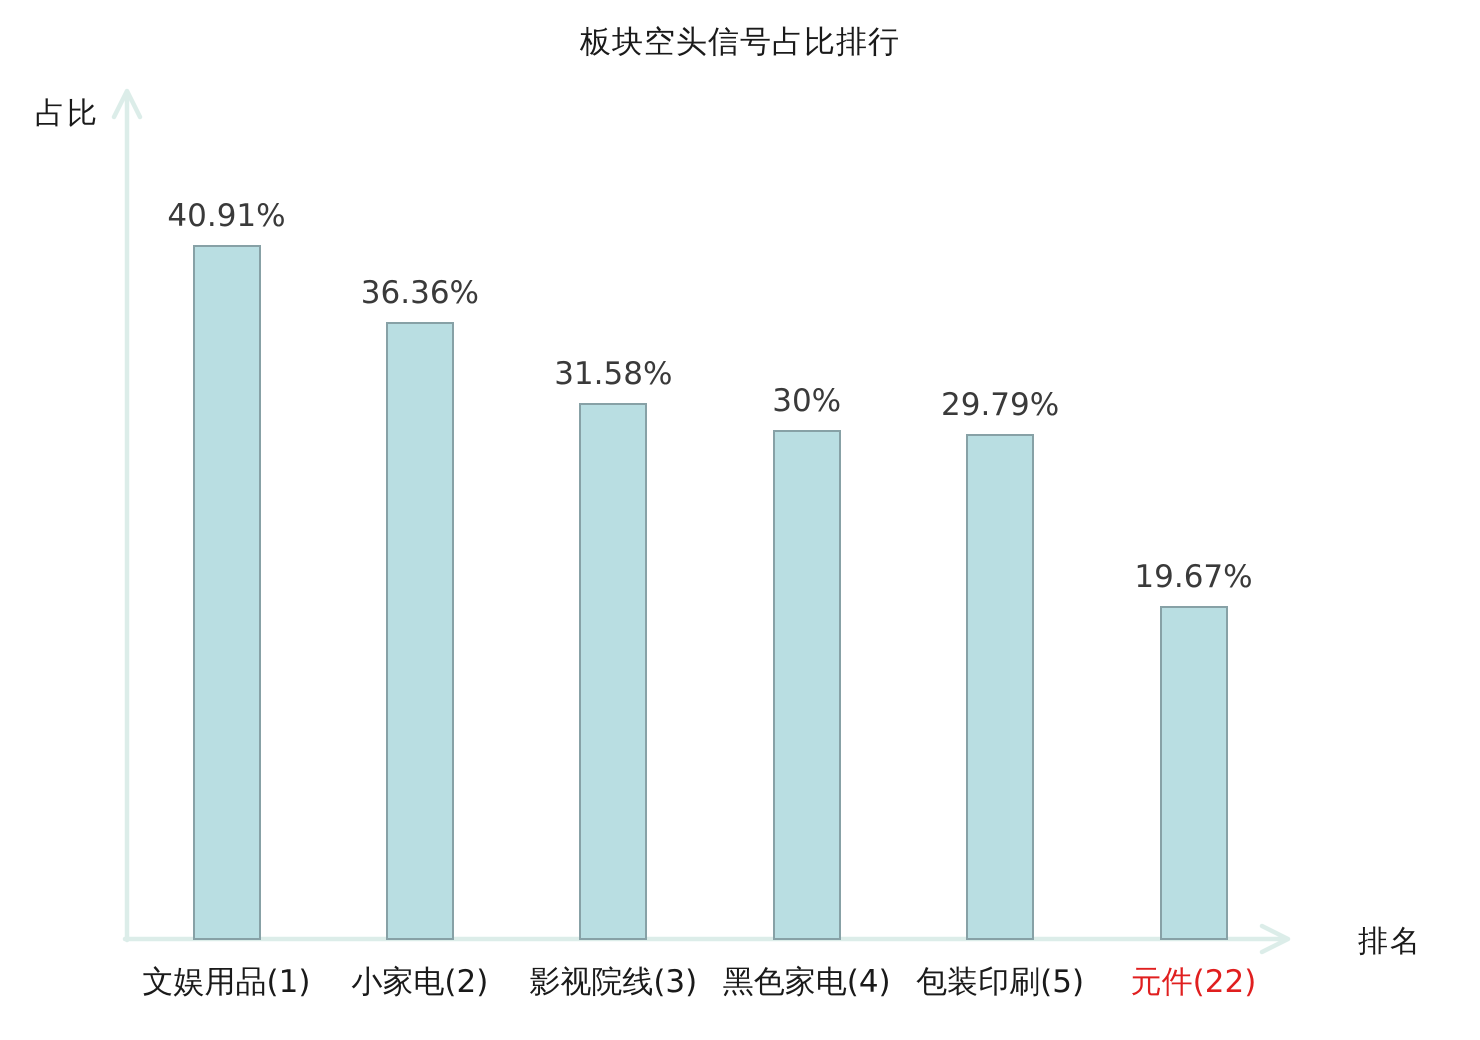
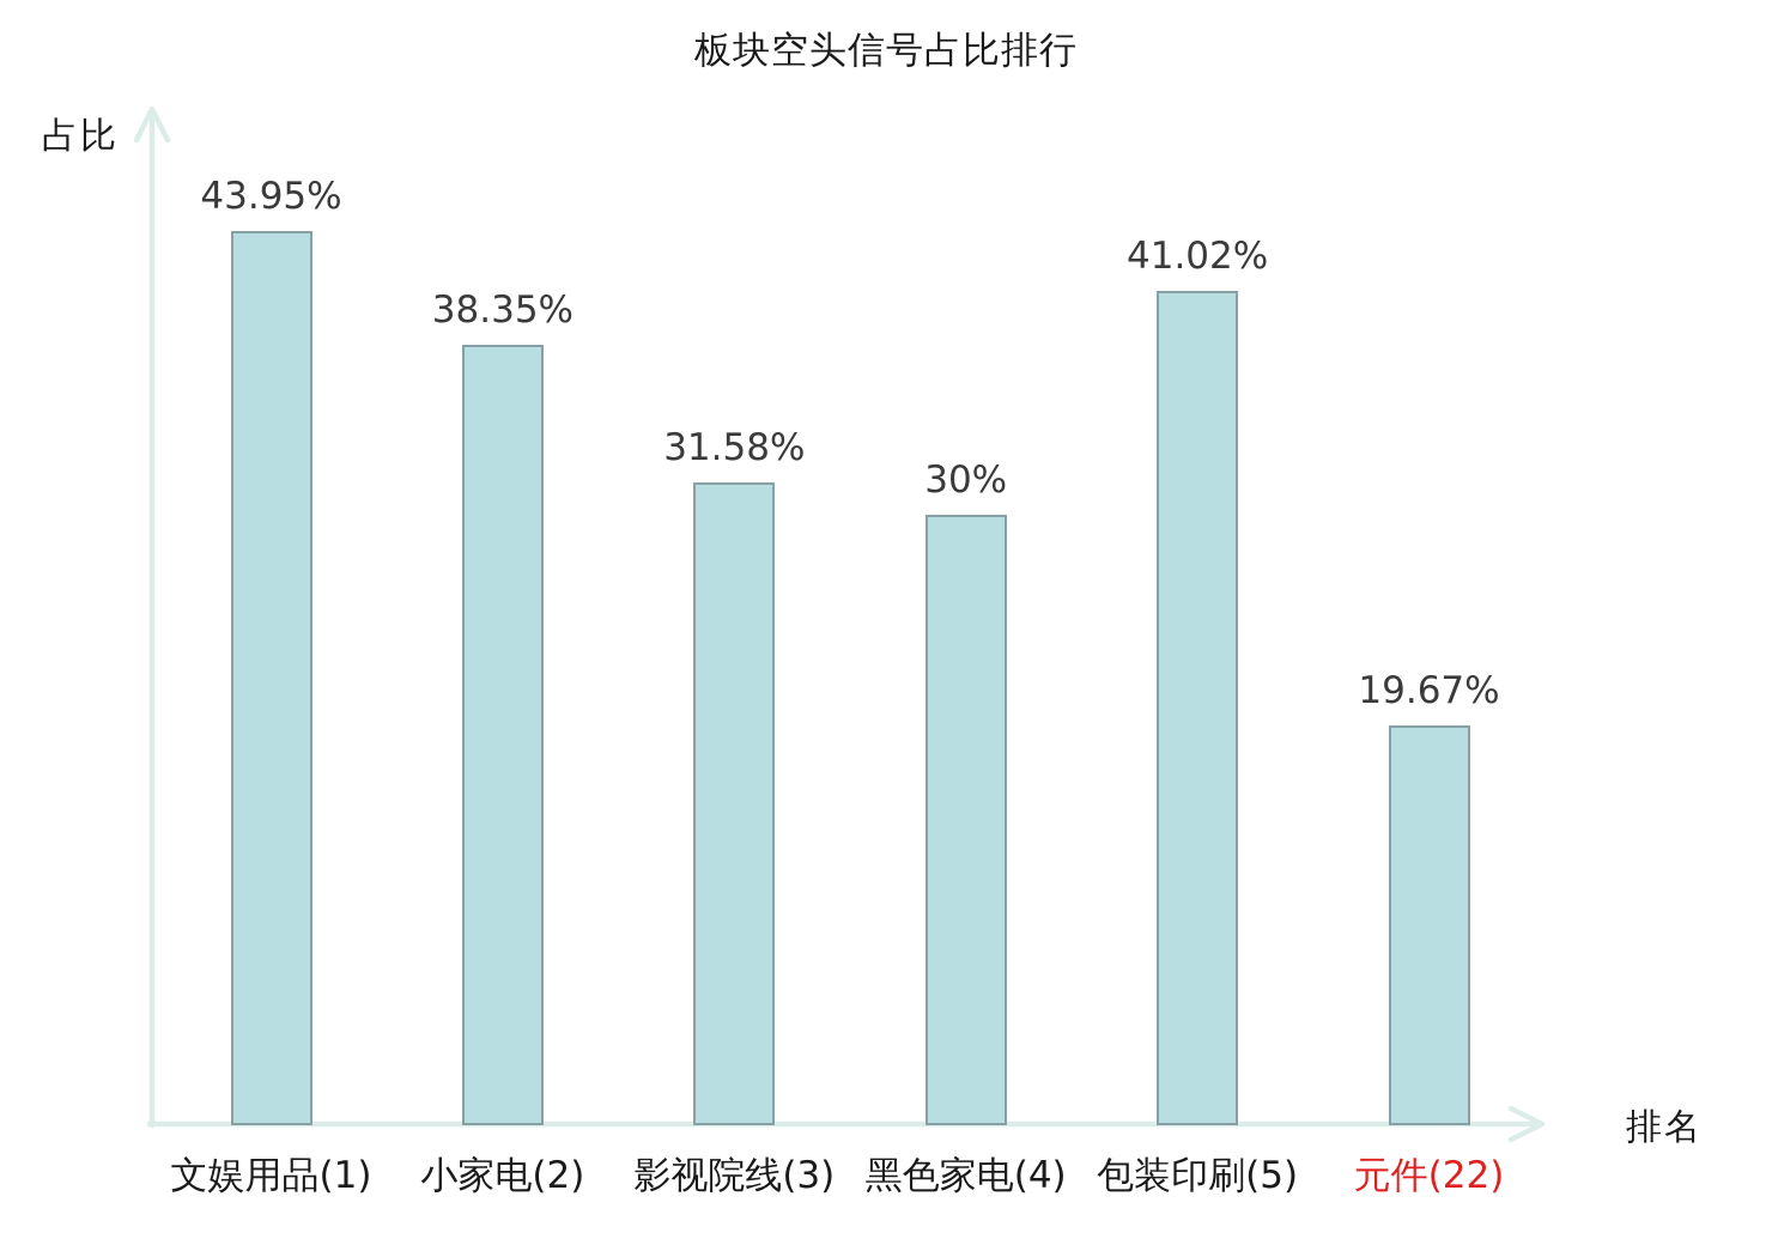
文娱用品(1): 40.91% -> 43.95%
小家电(2): 36.36% -> 38.35%
包装印刷(5): 29.79% -> 41.02%
